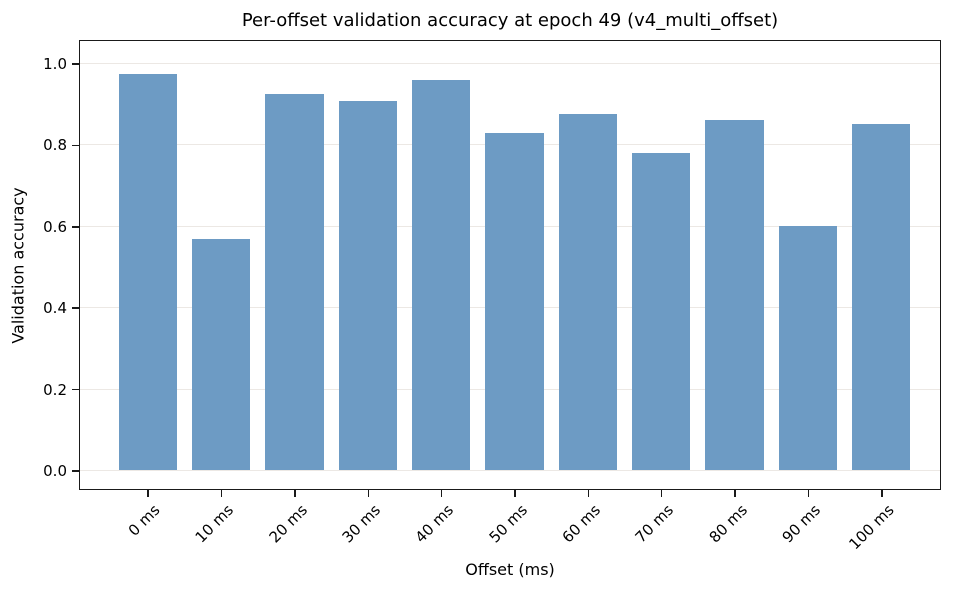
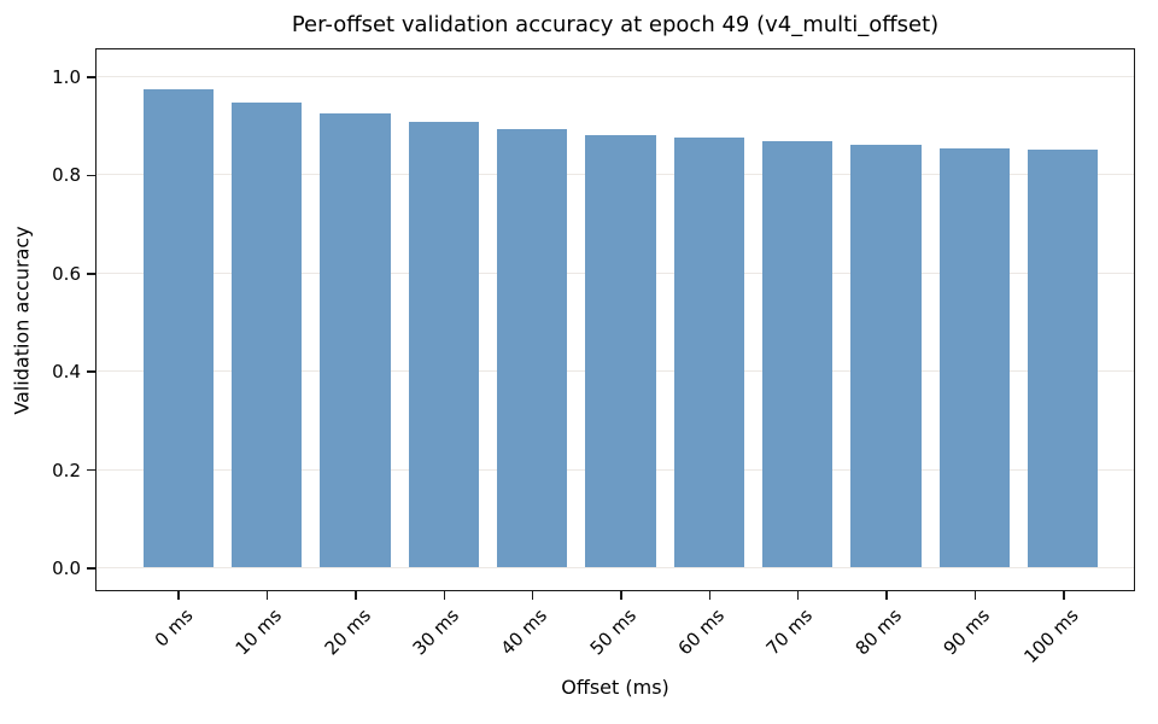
10 ms: 0.57 -> 0.95
40 ms: 0.96 -> 0.89
50 ms: 0.83 -> 0.88
70 ms: 0.78 -> 0.87
90 ms: 0.60 -> 0.85
